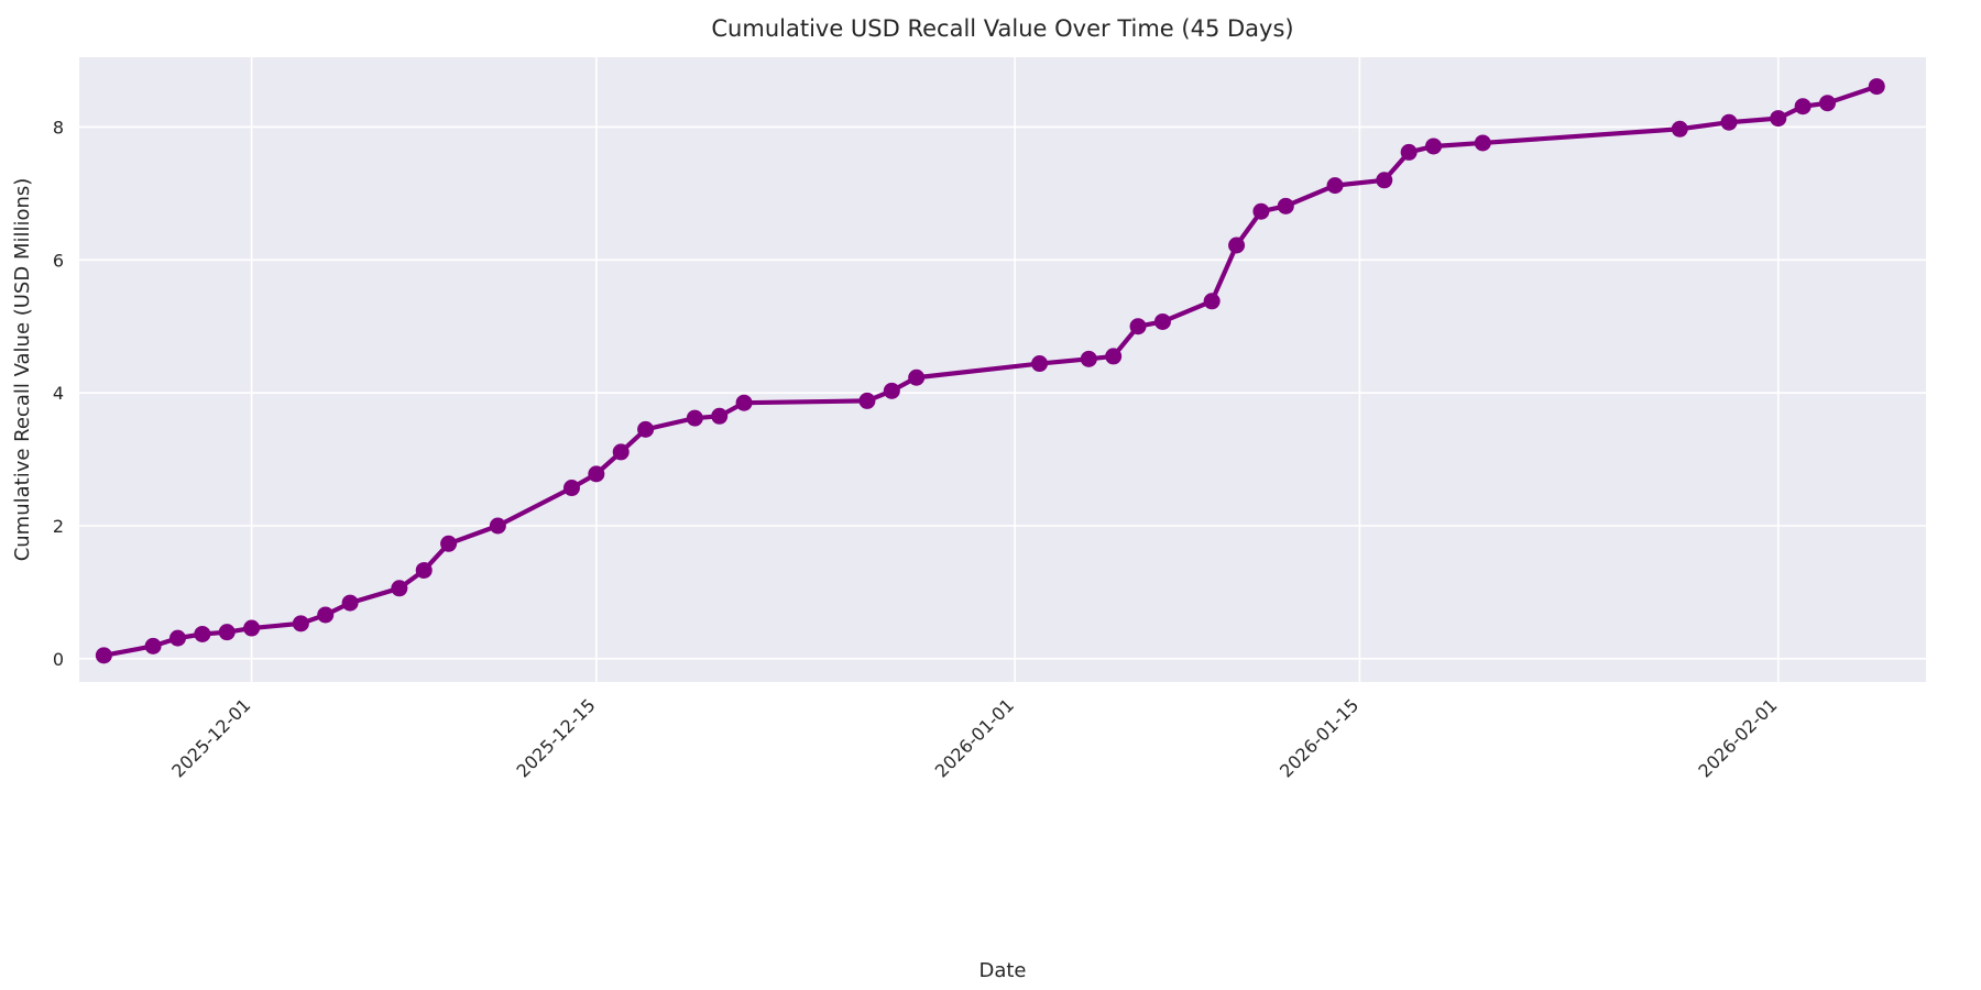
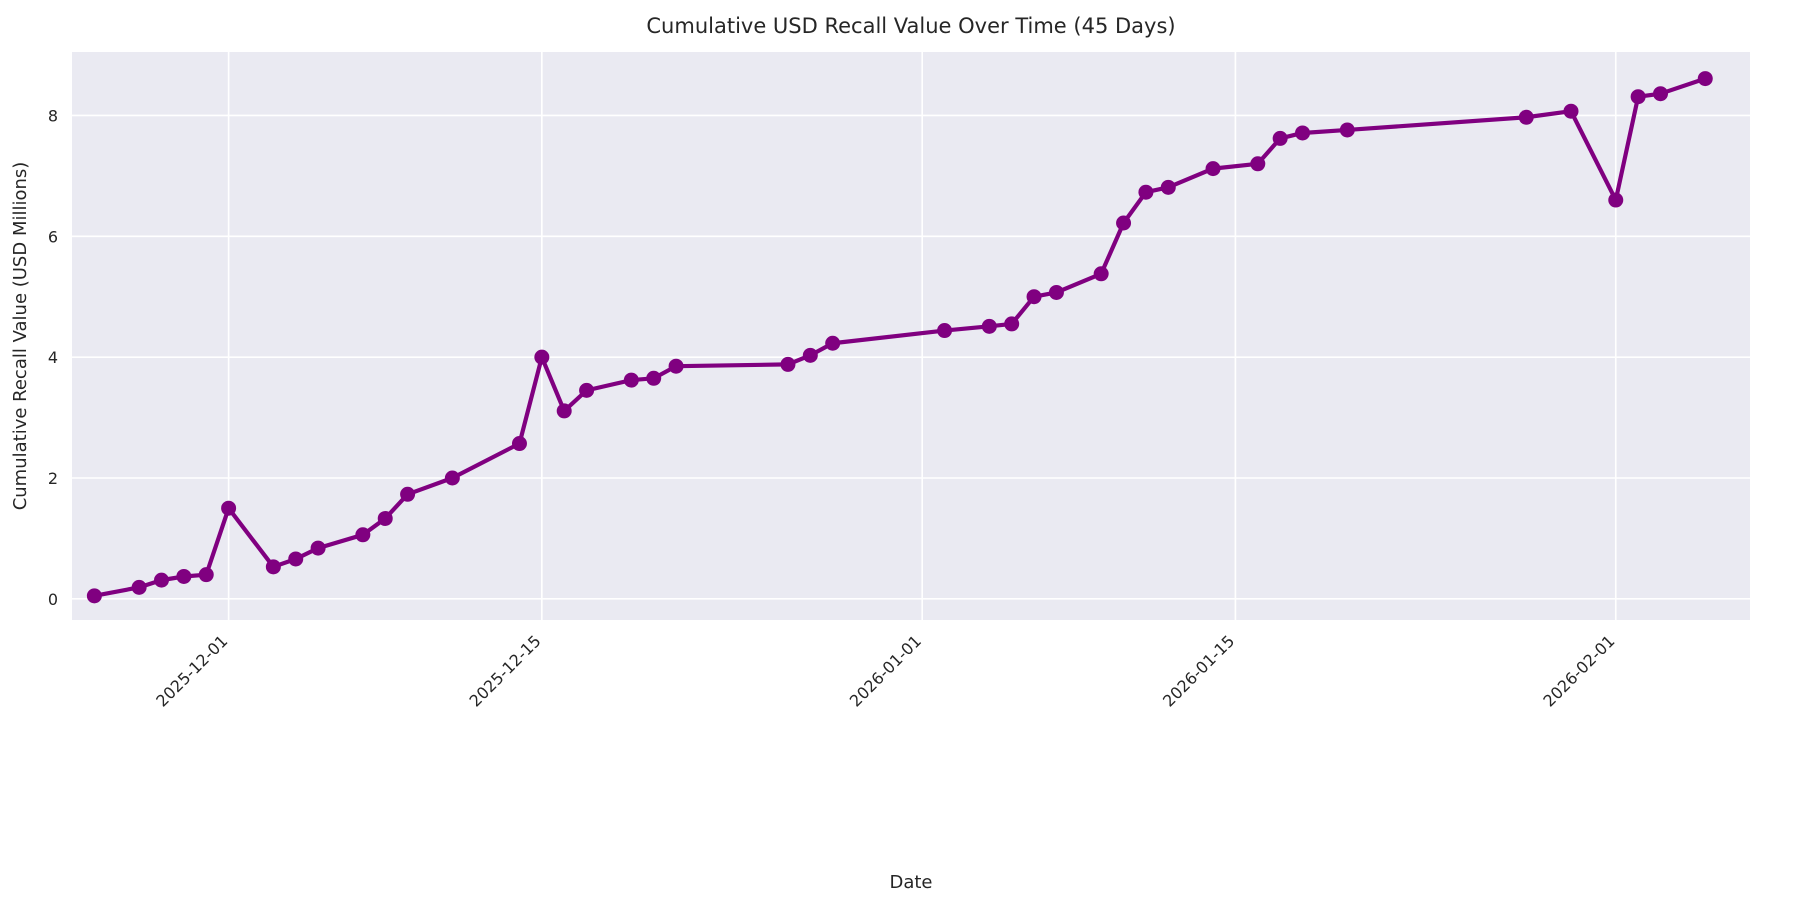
2025-12-01: 0.5 -> 1.5
2025-12-15: 2.8 -> 4.0
2026-02-01: 8.1 -> 6.6
